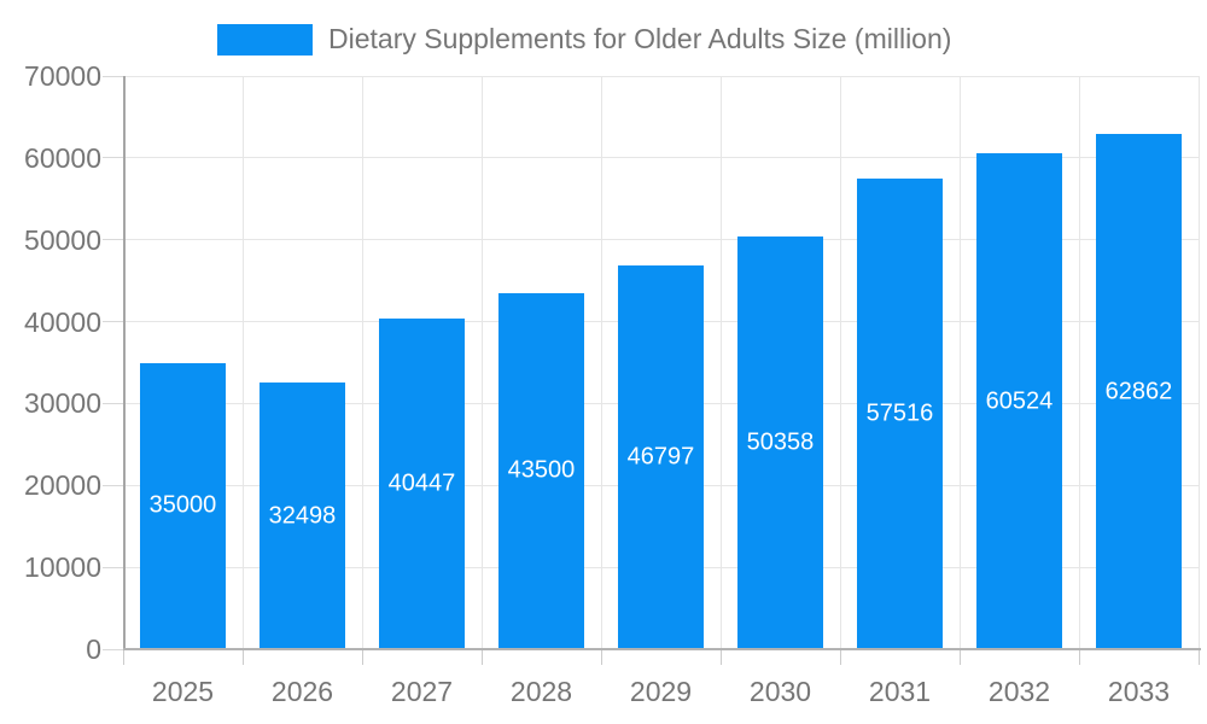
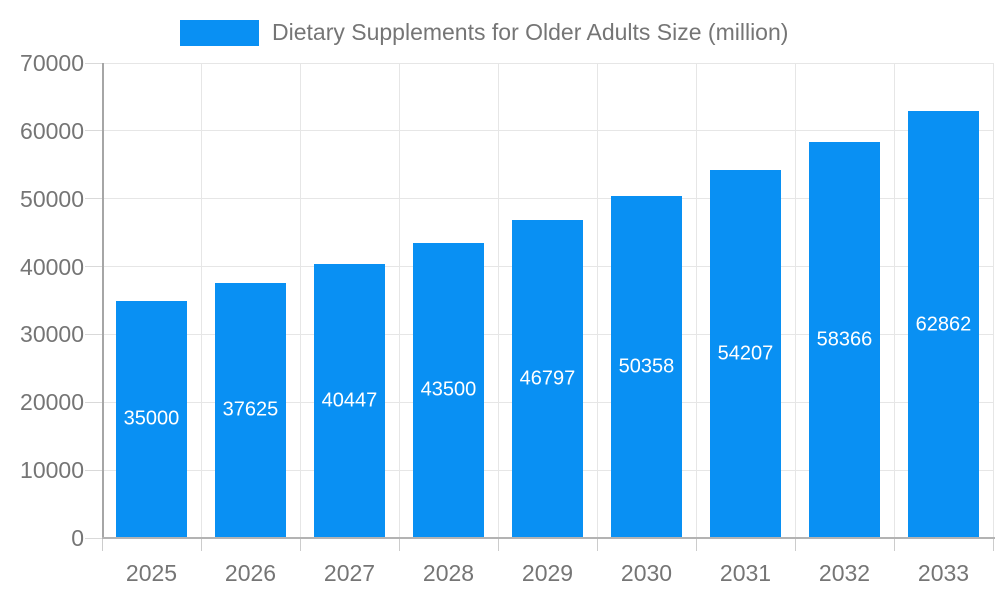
2026: 32498 -> 37625
2031: 57516 -> 54207
2032: 60524 -> 58366
